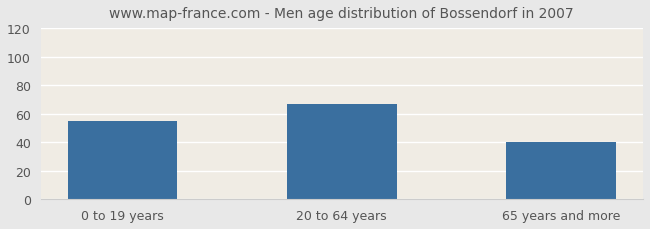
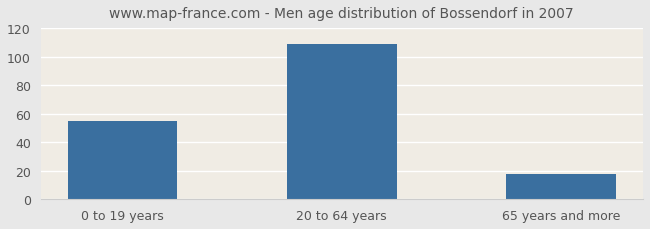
20 to 64 years: 67 -> 109
65 years and more: 40 -> 18
